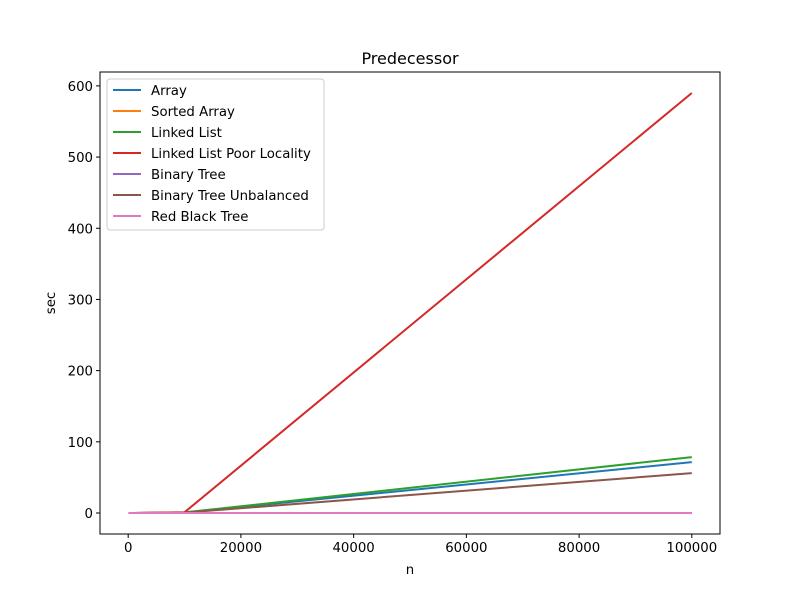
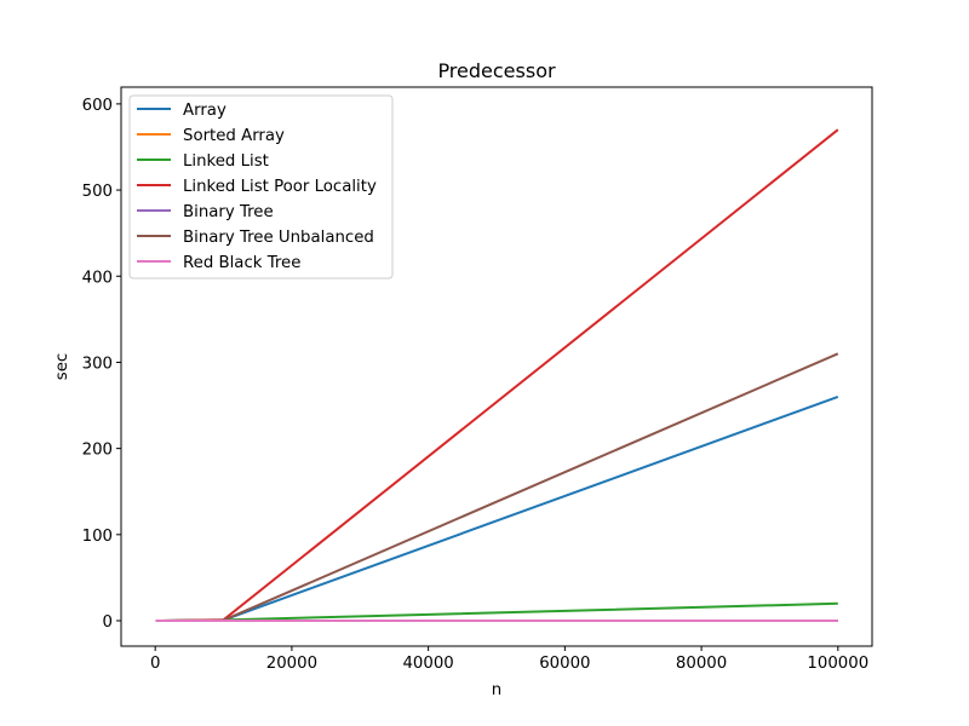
Array/100000: 70 -> 260
Linked List/100000: 80 -> 20
Linked List Poor Locality/100000: 590 -> 570
Binary Tree Unbalanced/100000: 60 -> 310
